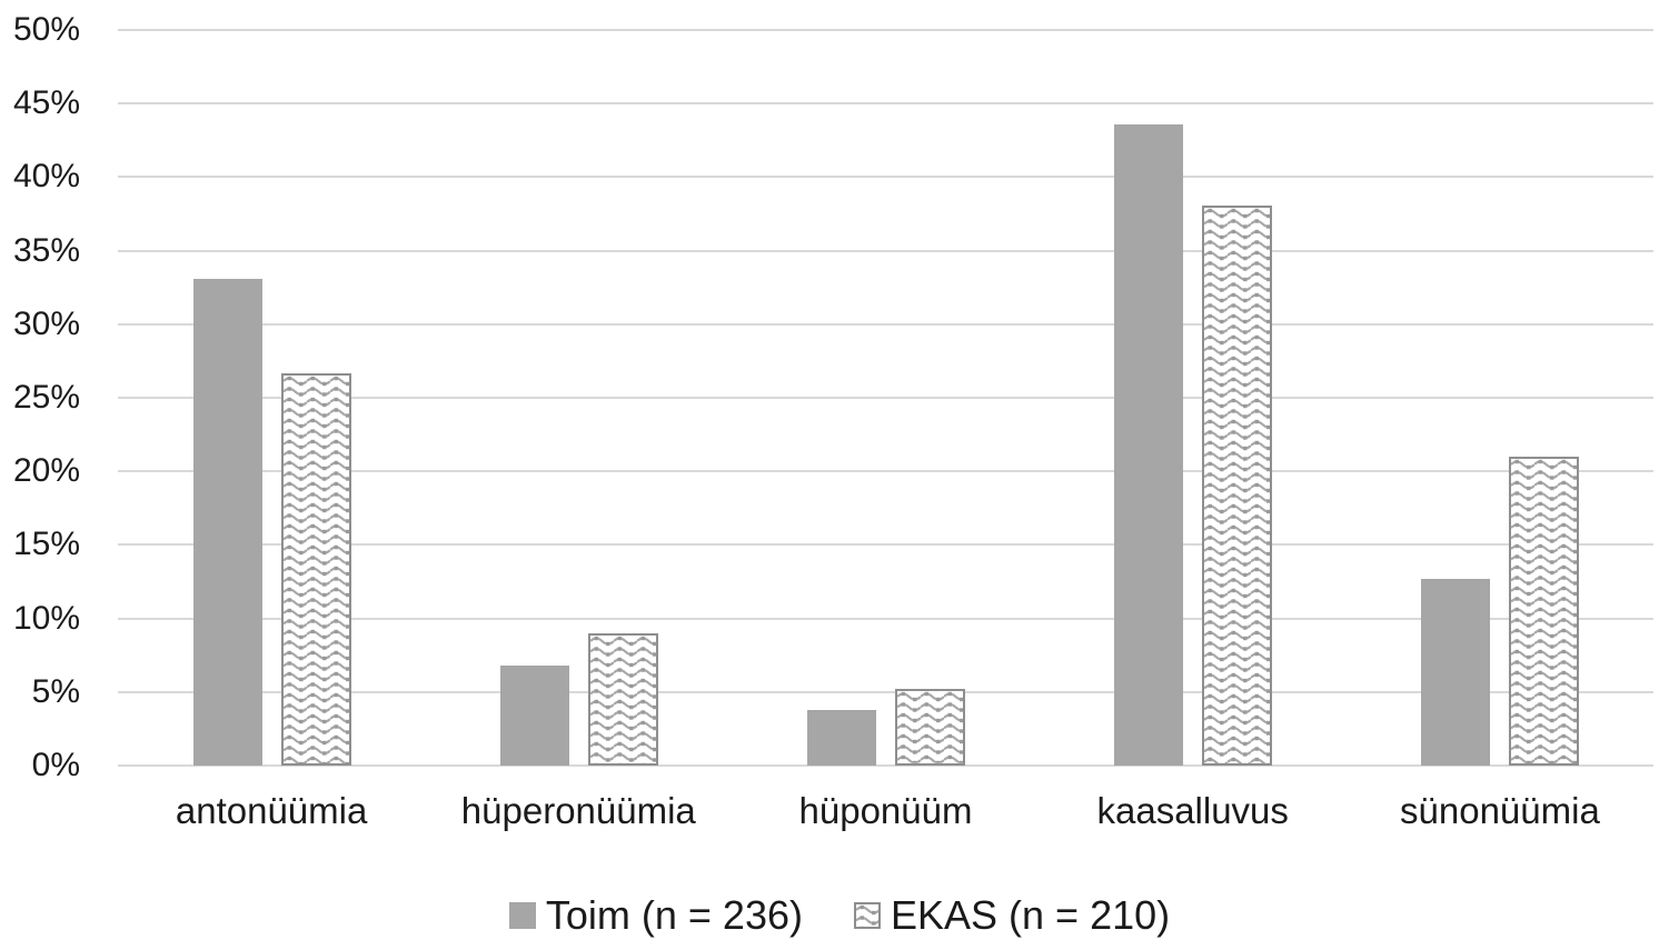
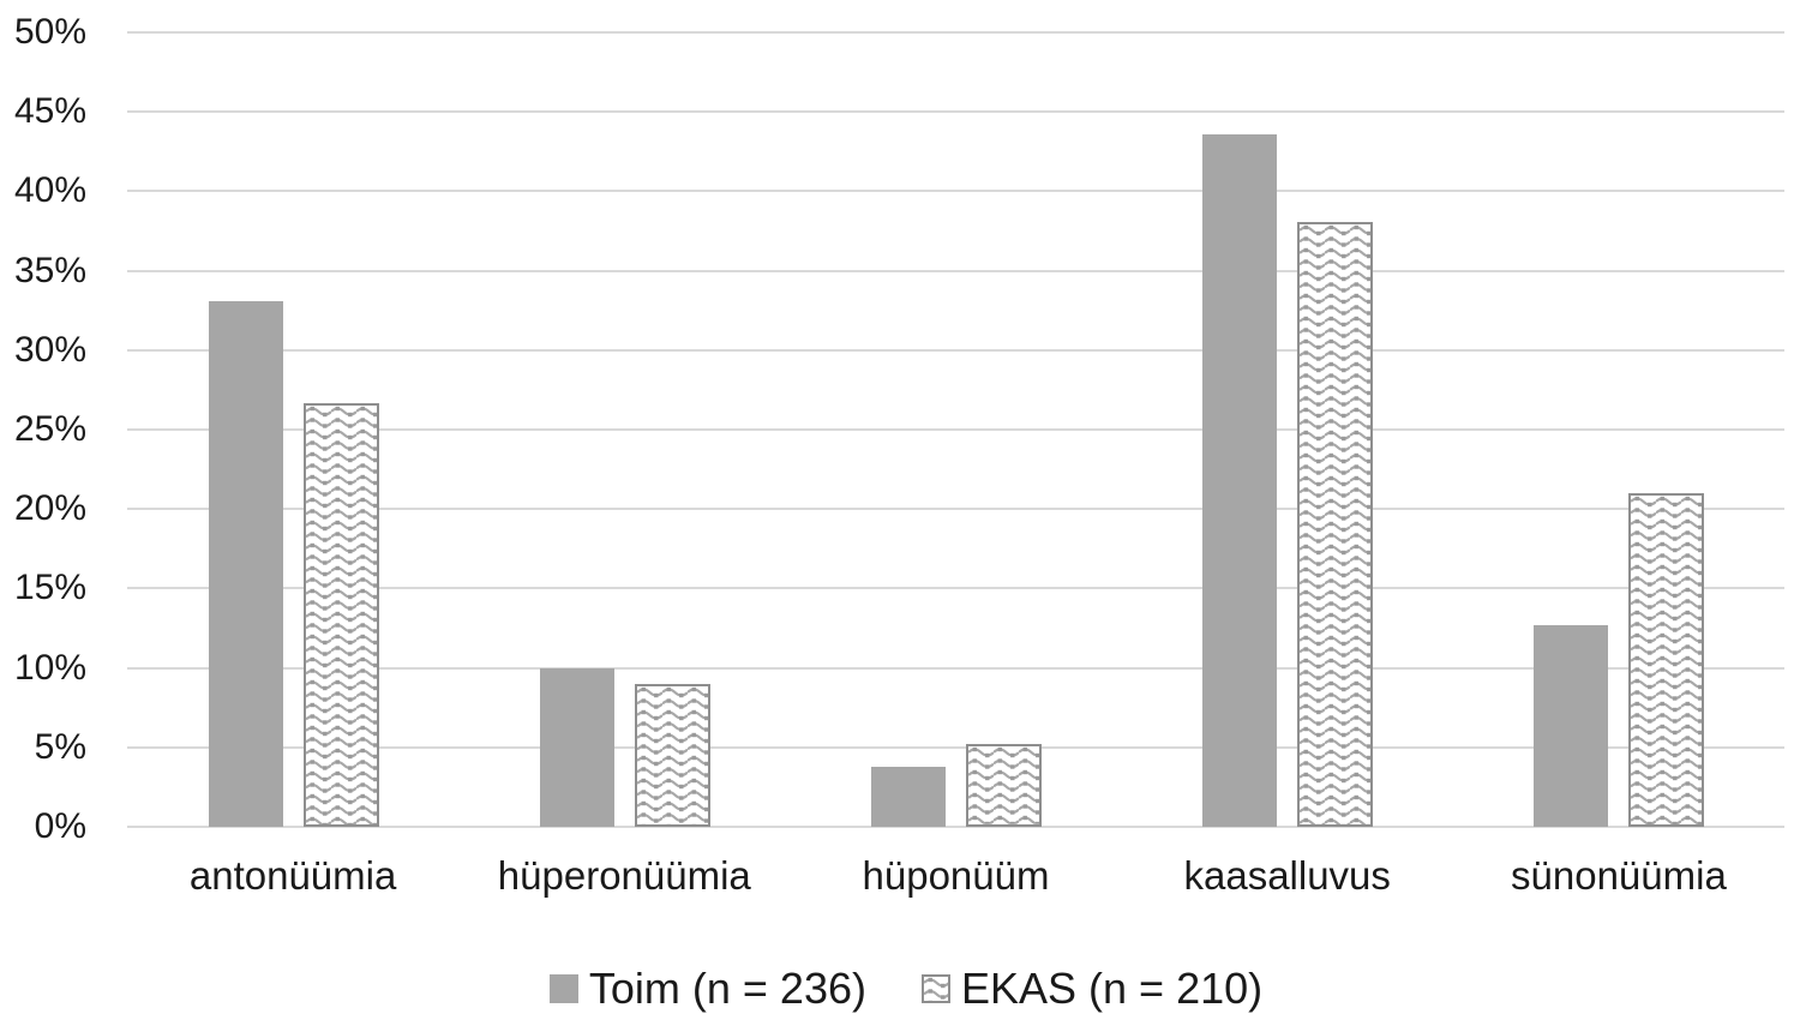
Toim (n = 236)/hüperonüümia: 6.8% -> 10.0%
